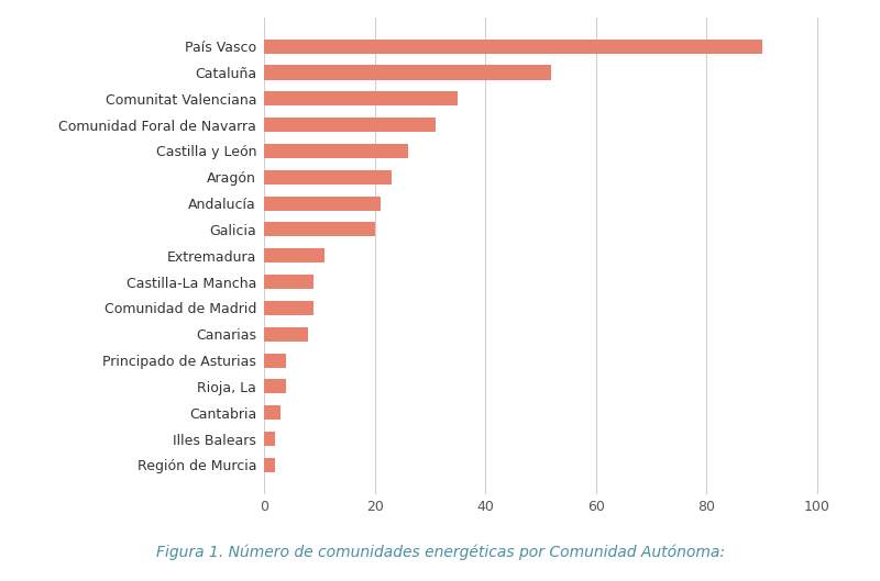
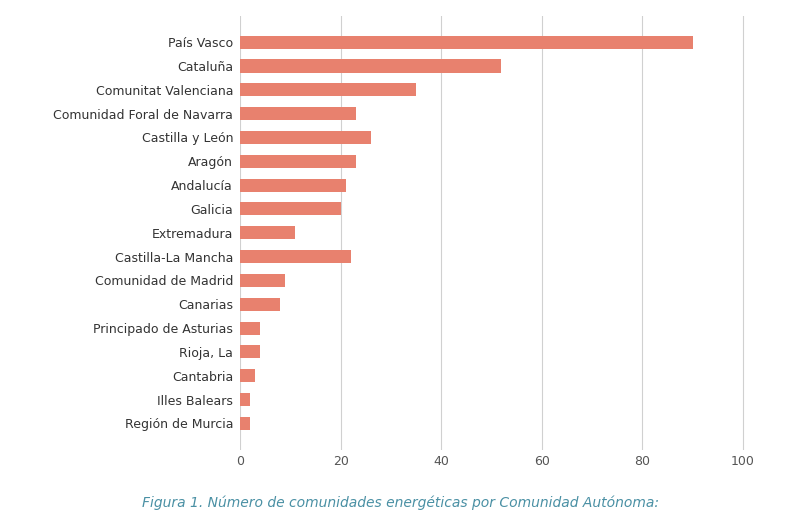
Comunidad Foral de Navarra: 31 -> 23
Castilla-La Mancha: 9 -> 22
